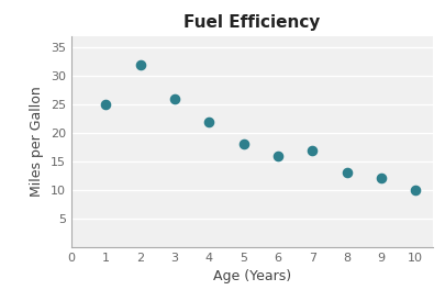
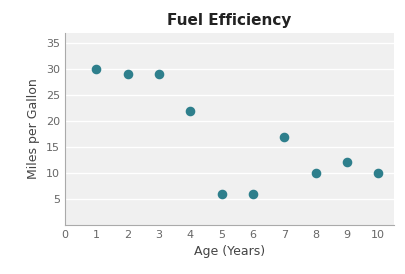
1: 25 -> 30
2: 32 -> 29
3: 26 -> 29
5: 18 -> 6
6: 16 -> 6
8: 13 -> 10
